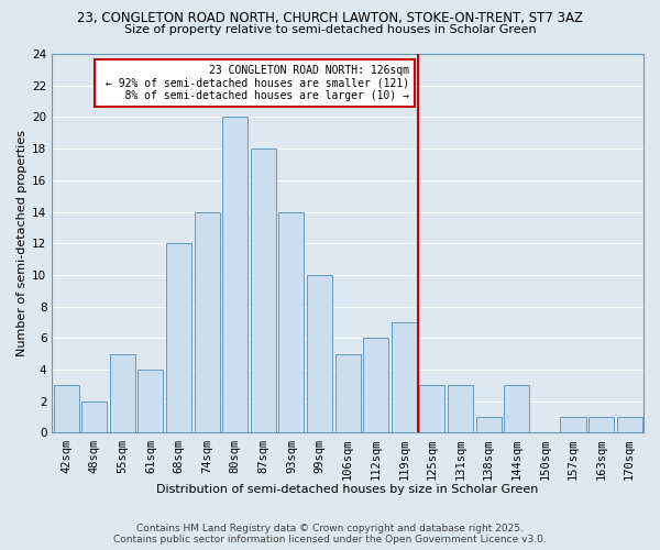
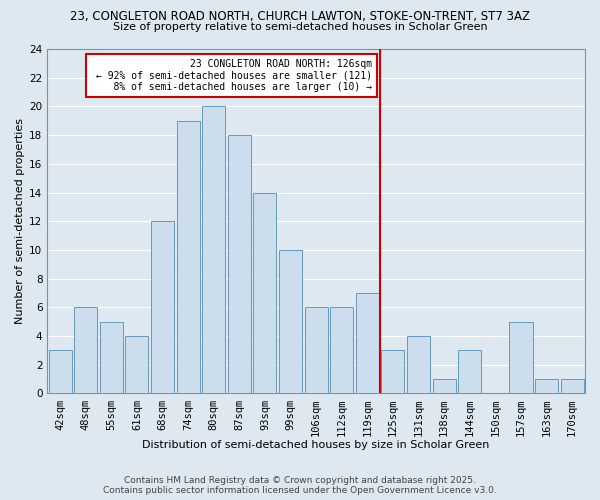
48sqm: 2 -> 6
74sqm: 14 -> 19
106sqm: 5 -> 6
131sqm: 3 -> 4
157sqm: 1 -> 5
